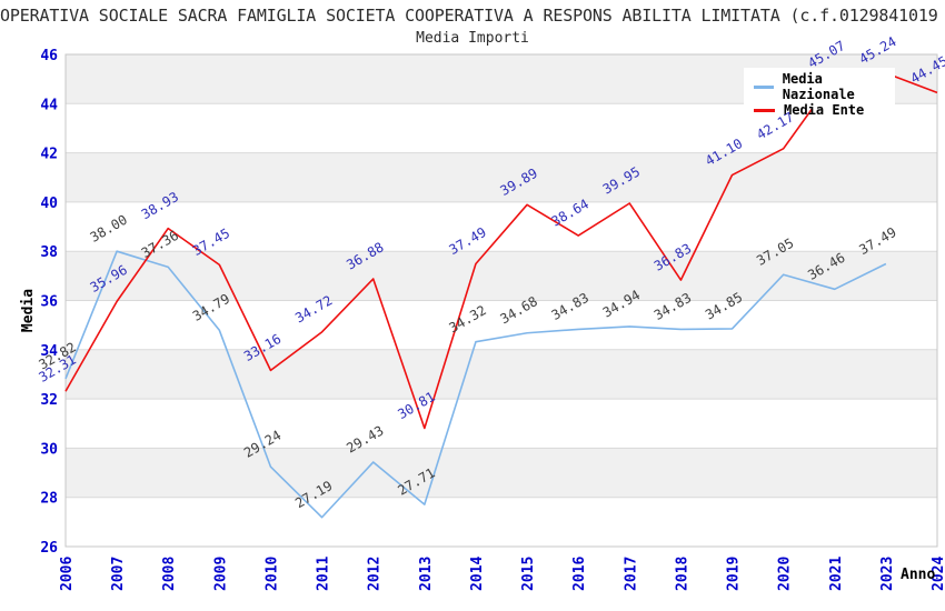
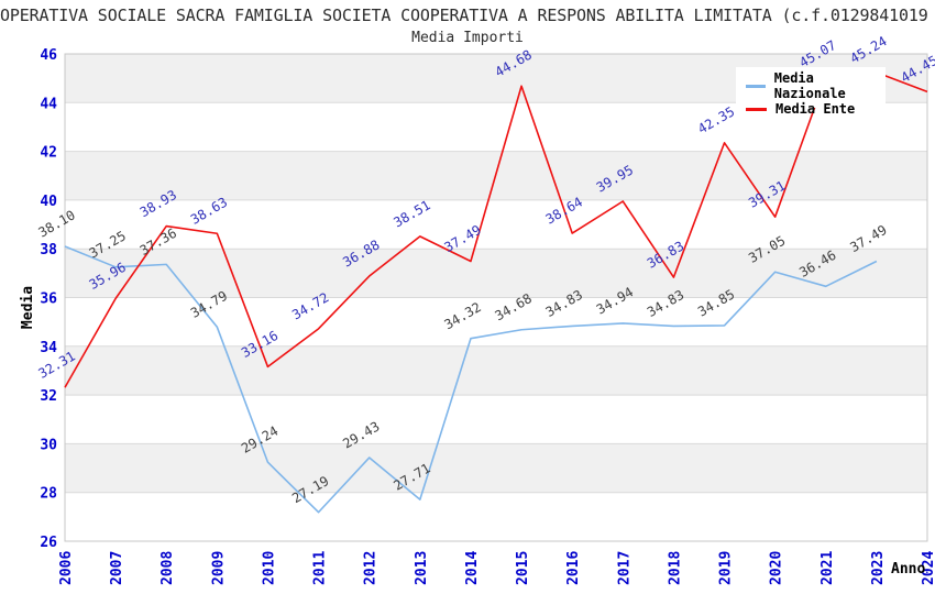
Media Nazionale/2006: 32.82 -> 38.10
Media Nazionale/2007: 38.00 -> 37.25
Media Ente/2009: 37.45 -> 38.63
Media Ente/2013: 30.81 -> 38.51
Media Ente/2015: 39.89 -> 44.68
Media Ente/2019: 41.10 -> 42.35
Media Ente/2020: 42.17 -> 39.31
